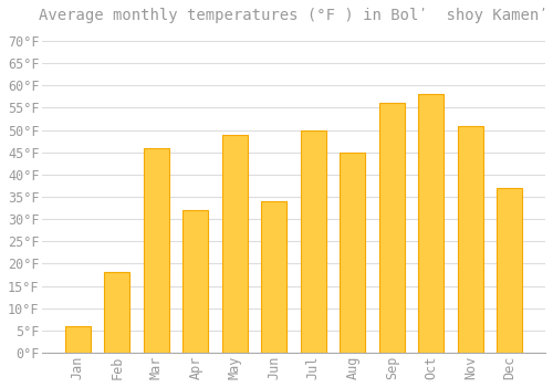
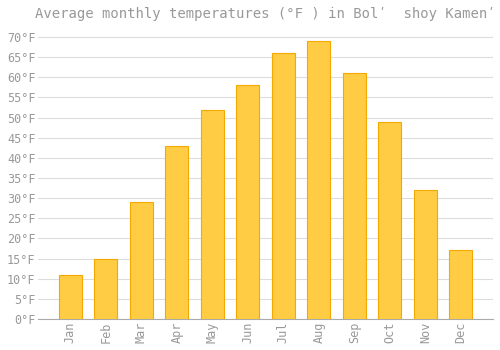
Jan: 6°F -> 11°F
Feb: 18°F -> 15°F
Mar: 46°F -> 29°F
Apr: 32°F -> 43°F
May: 49°F -> 52°F
Jun: 34°F -> 58°F
Jul: 50°F -> 66°F
Aug: 45°F -> 69°F
Sep: 56°F -> 61°F
Oct: 58°F -> 49°F
Nov: 51°F -> 32°F
Dec: 37°F -> 17°F
